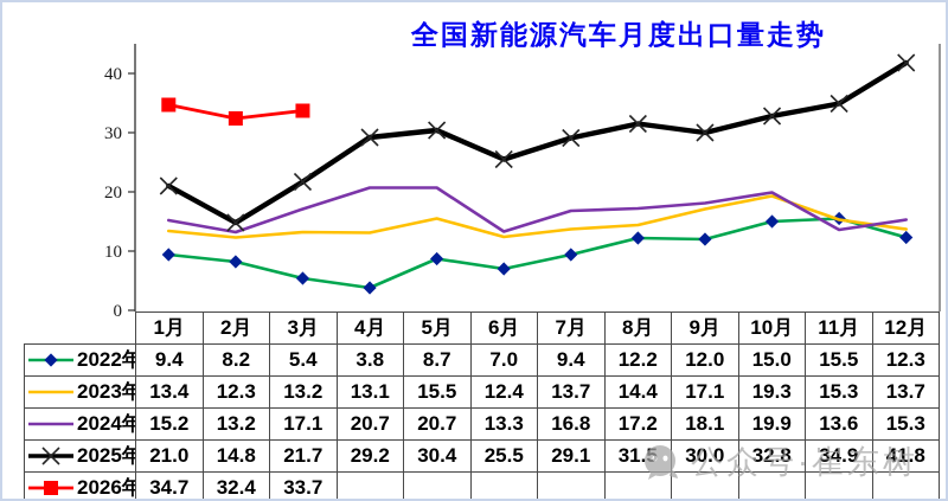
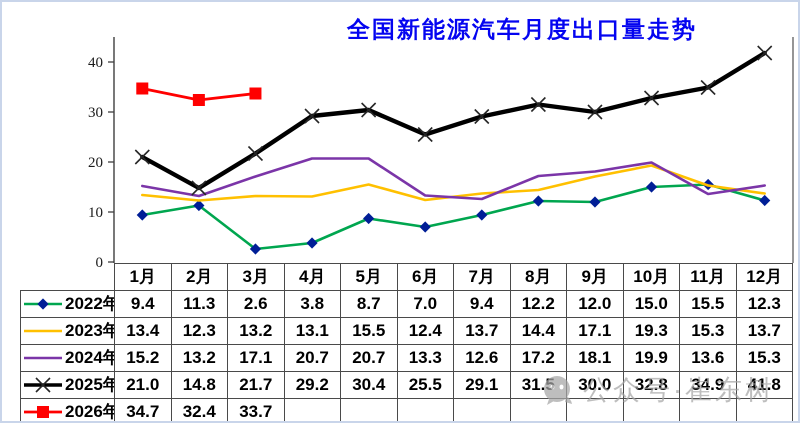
2022年/2月: 8.2 -> 11.3
2022年/3月: 5.4 -> 2.6
2024年/7月: 16.8 -> 12.6
